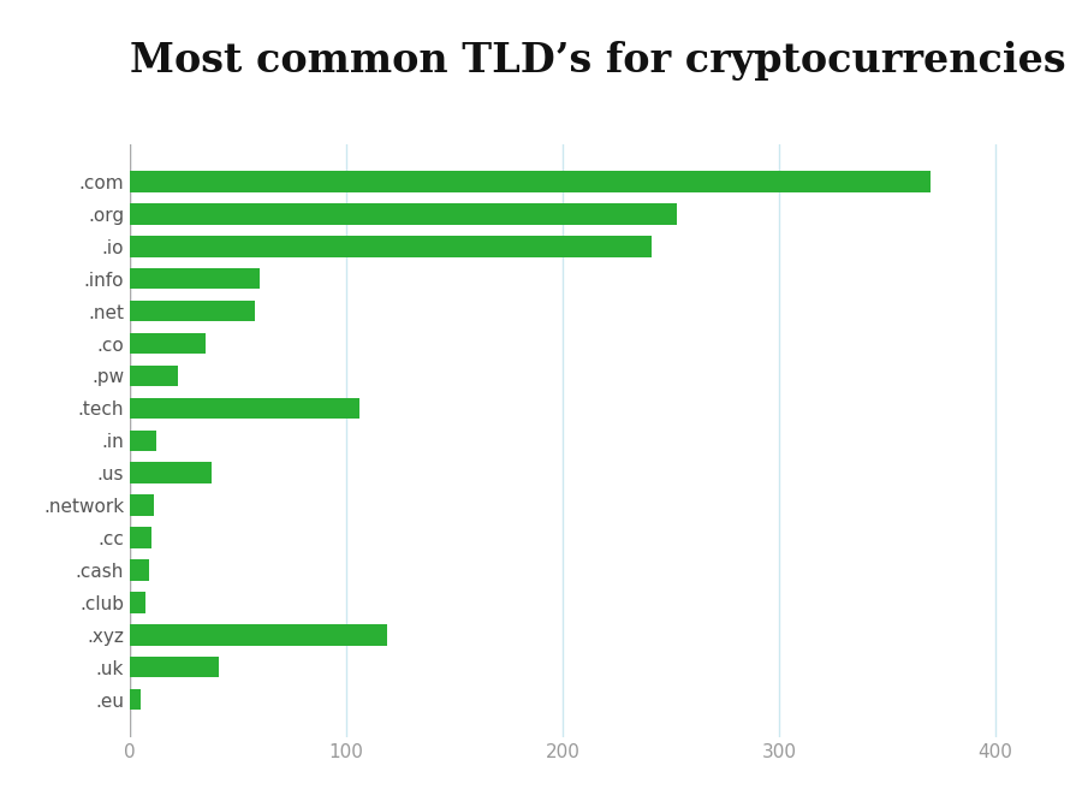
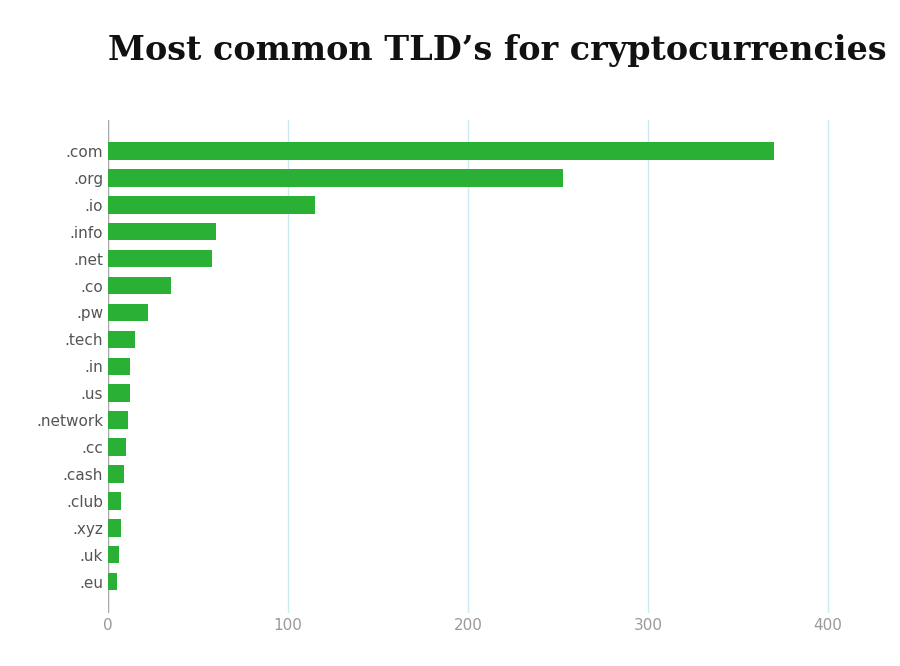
.io: 241 -> 115
.tech: 106 -> 15
.us: 38 -> 12
.xyz: 119 -> 7
.uk: 41 -> 6
